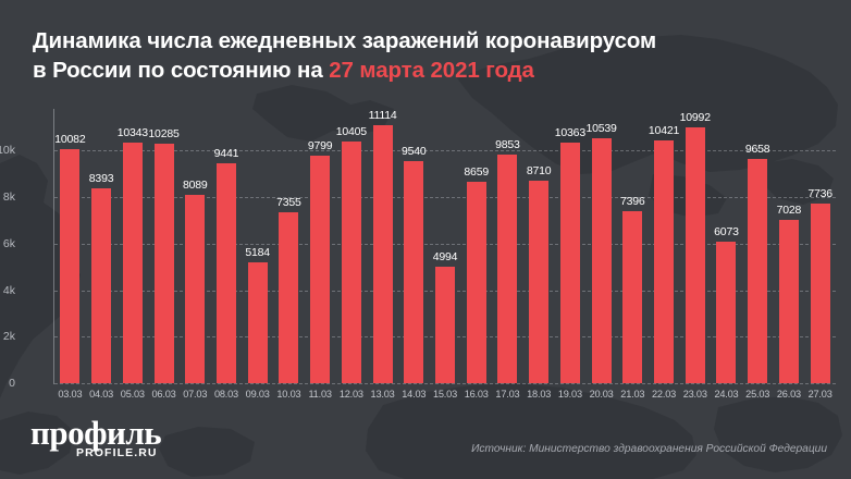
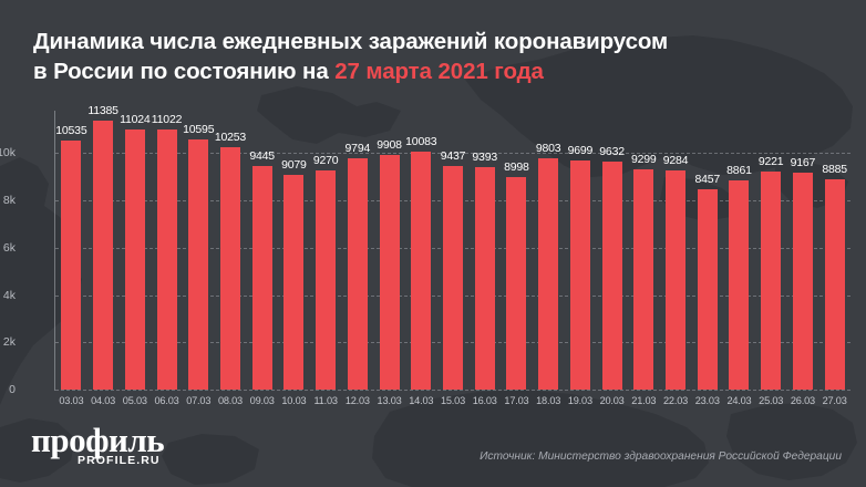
03.03: 10082 -> 10535
04.03: 8393 -> 11385
05.03: 10343 -> 11024
06.03: 10285 -> 11022
07.03: 8089 -> 10595
08.03: 9441 -> 10253
09.03: 5184 -> 9445
10.03: 7355 -> 9079
11.03: 9799 -> 9270
12.03: 10405 -> 9794
13.03: 11114 -> 9908
14.03: 9540 -> 10083
15.03: 4994 -> 9437
16.03: 8659 -> 9393
17.03: 9853 -> 8998
18.03: 8710 -> 9803
19.03: 10363 -> 9699
20.03: 10539 -> 9632
21.03: 7396 -> 9299
22.03: 10421 -> 9284
23.03: 10992 -> 8457
24.03: 6073 -> 8861
25.03: 9658 -> 9221
26.03: 7028 -> 9167
27.03: 7736 -> 8885
